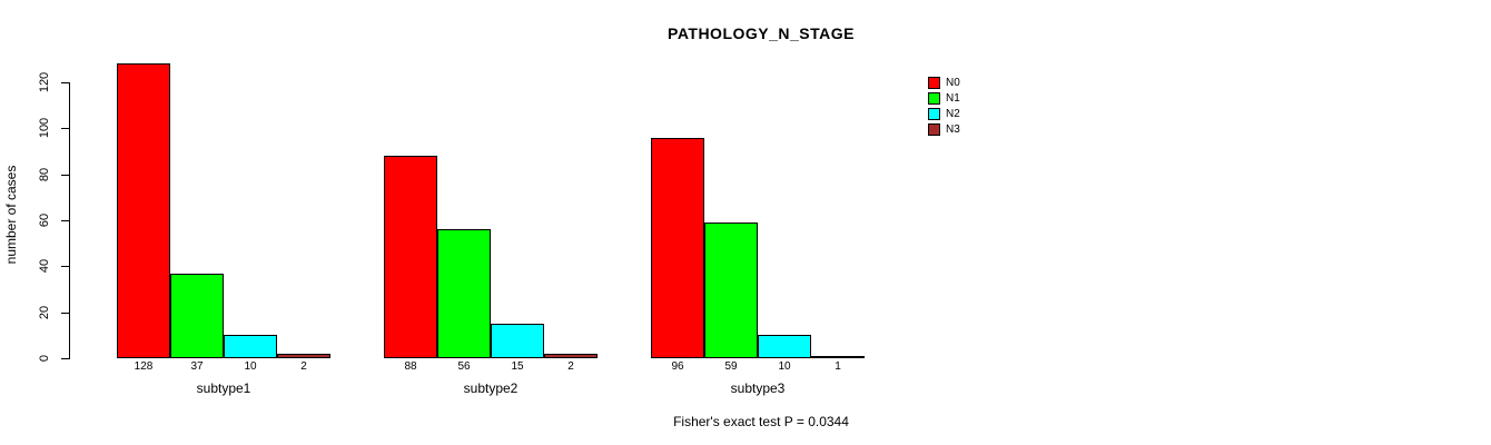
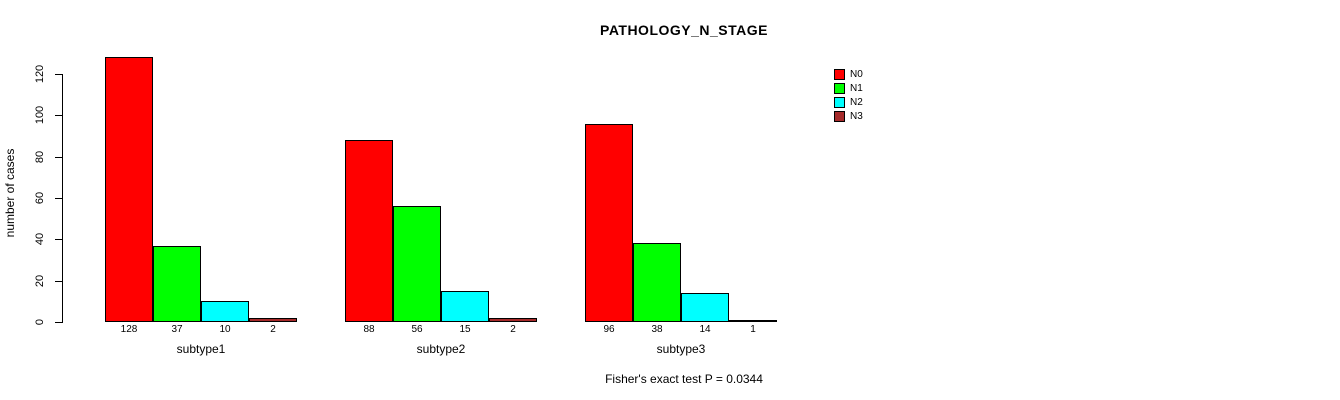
N1/subtype3: 59 -> 38
N2/subtype3: 10 -> 14
